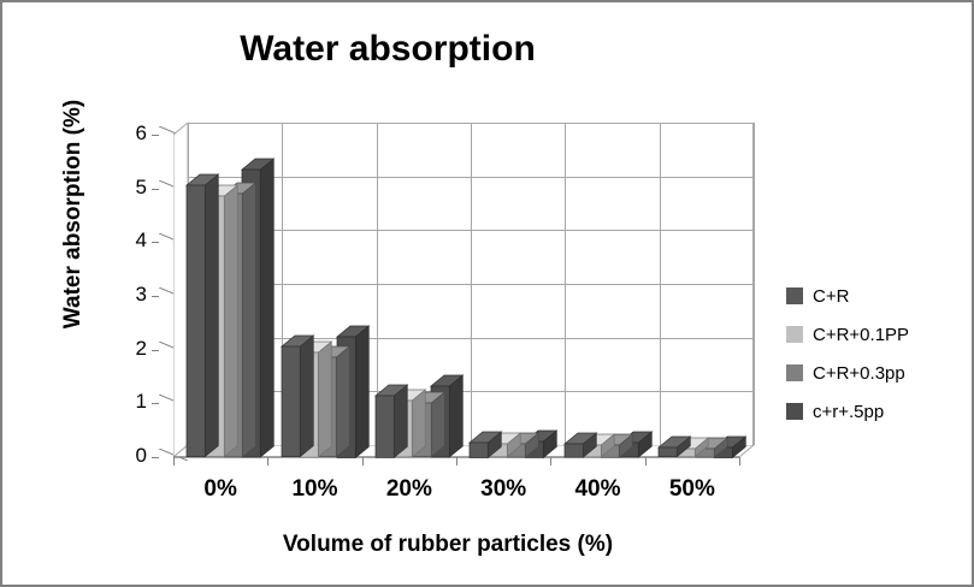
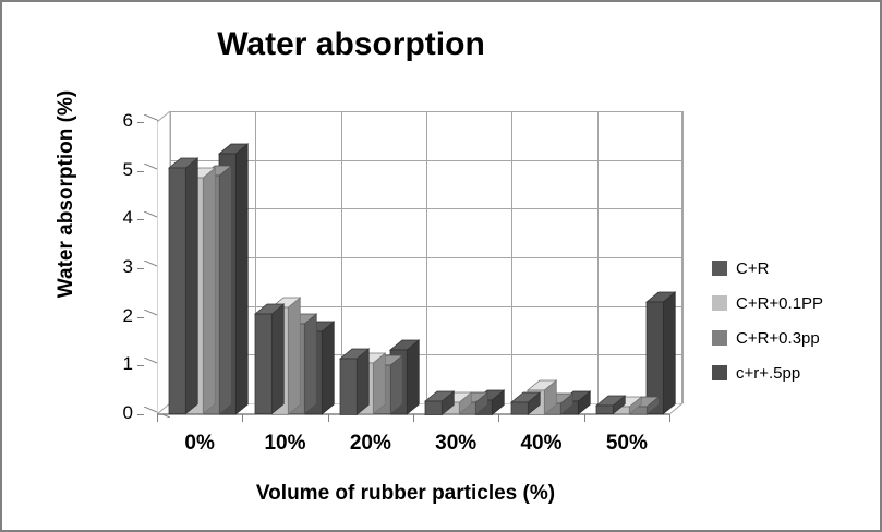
C+R+0.1PP/10%: 1.9 -> 2.2
c+r+.5pp/10%: 2.2 -> 1.7
C+R+0.1PP/40%: 0.2 -> 0.5
c+r+.5pp/50%: 0.2 -> 2.3
